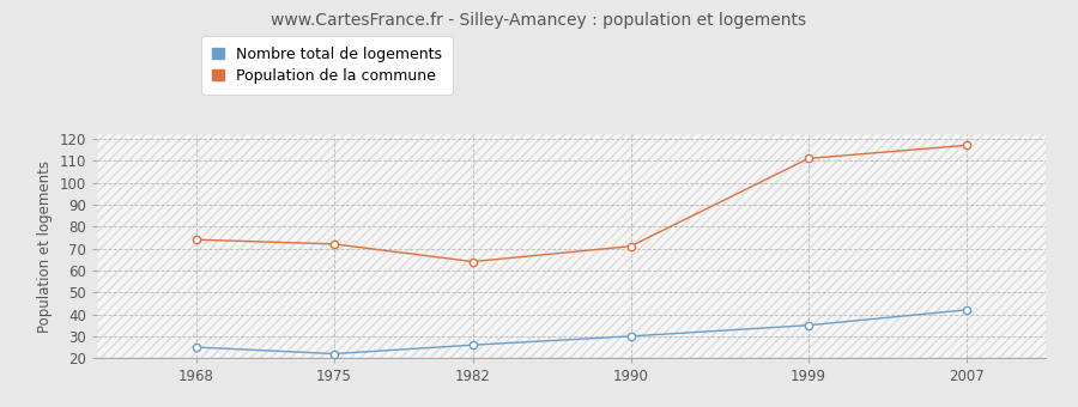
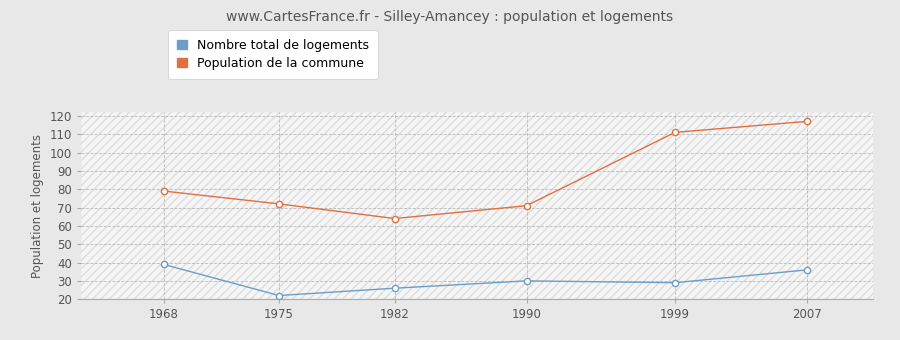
Nombre total de logements/1968: 25 -> 39
Population de la commune/1968: 74 -> 79
Nombre total de logements/1999: 35 -> 29
Nombre total de logements/2007: 42 -> 36
